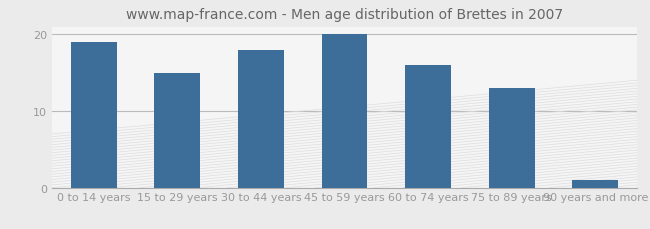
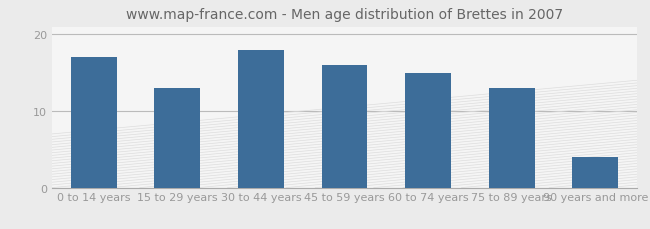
0 to 14 years: 19 -> 17
15 to 29 years: 15 -> 13
45 to 59 years: 20 -> 16
60 to 74 years: 16 -> 15
90 years and more: 1 -> 4
